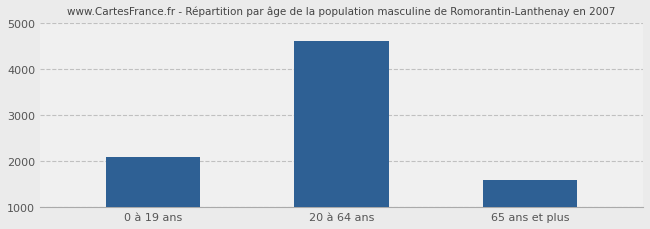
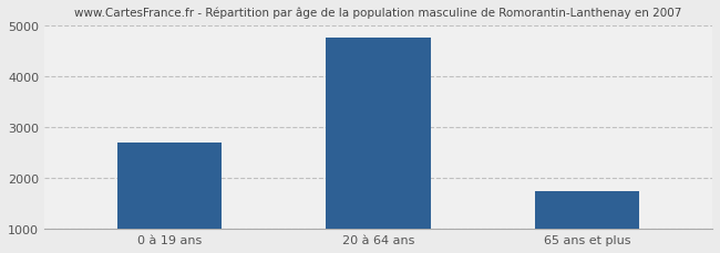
0 à 19 ans: 2080 -> 2700
20 à 64 ans: 4600 -> 4750
65 ans et plus: 1580 -> 1750
